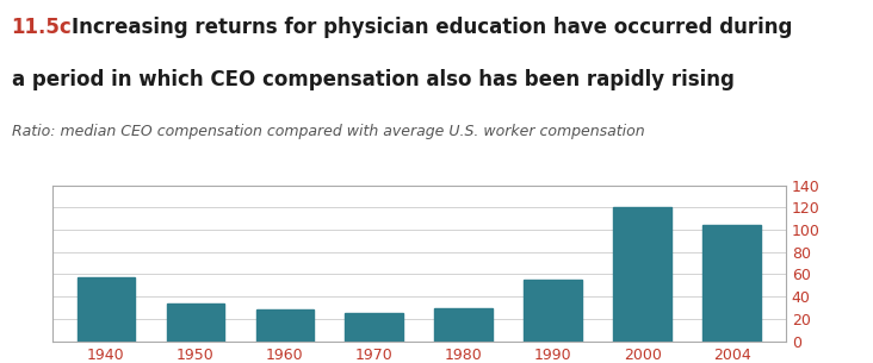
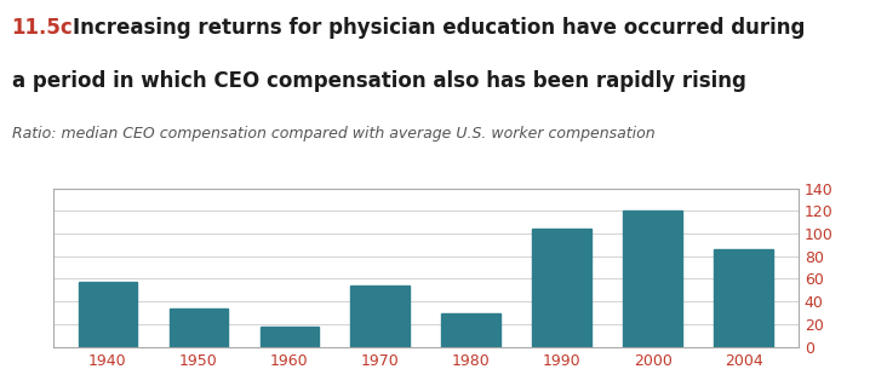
1960: 28 -> 18
1970: 25 -> 54
1990: 55 -> 104
2004: 104 -> 86
